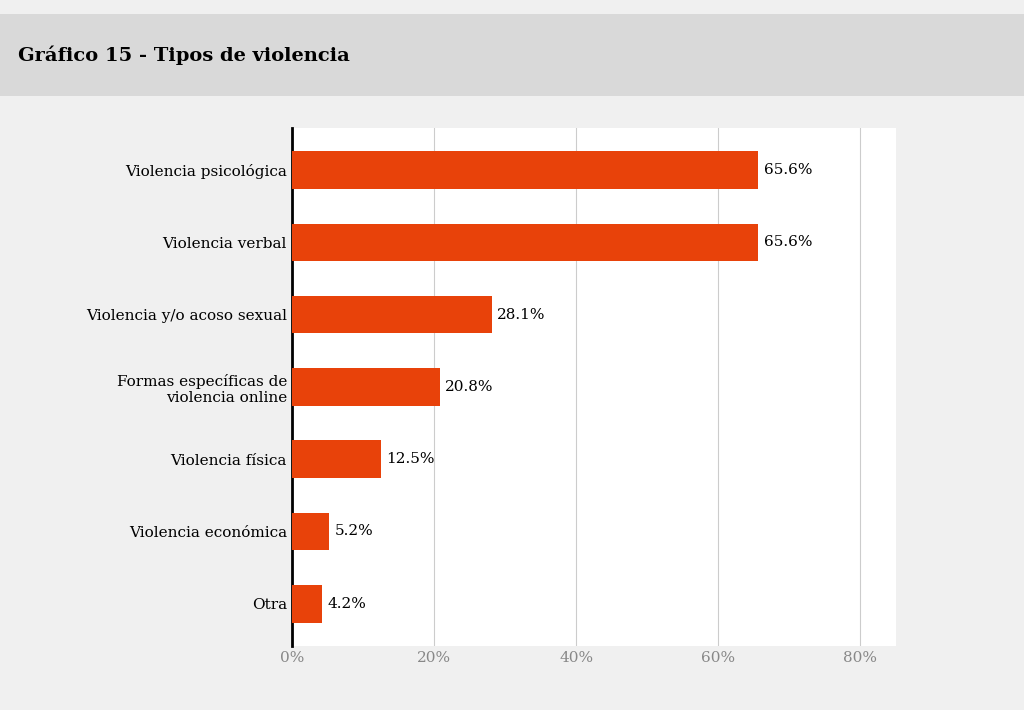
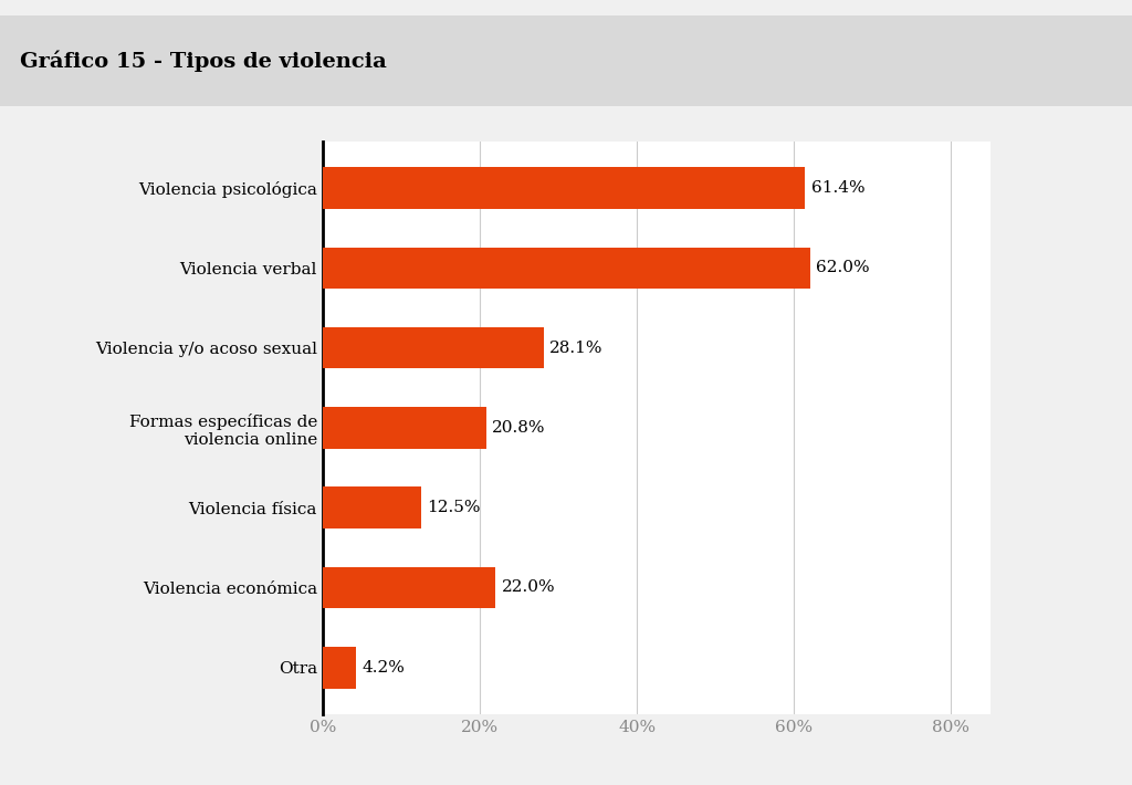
Violencia psicológica: 65.6% -> 61.4%
Violencia verbal: 65.6% -> 62.0%
Violencia económica: 5.2% -> 22.0%
